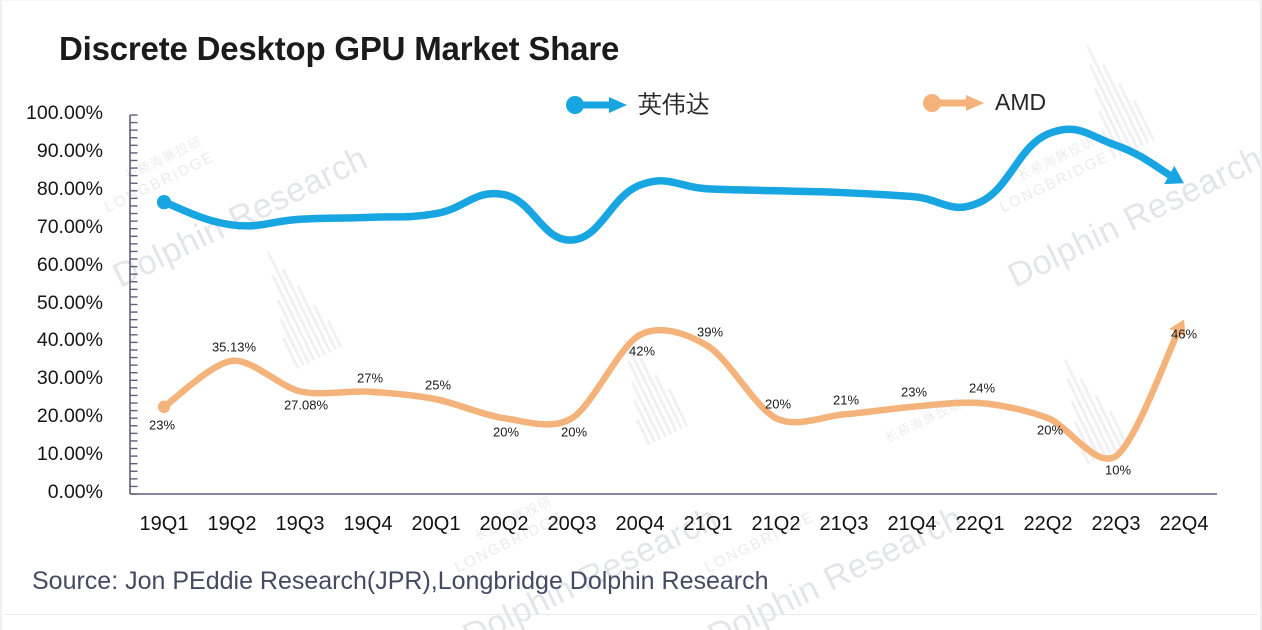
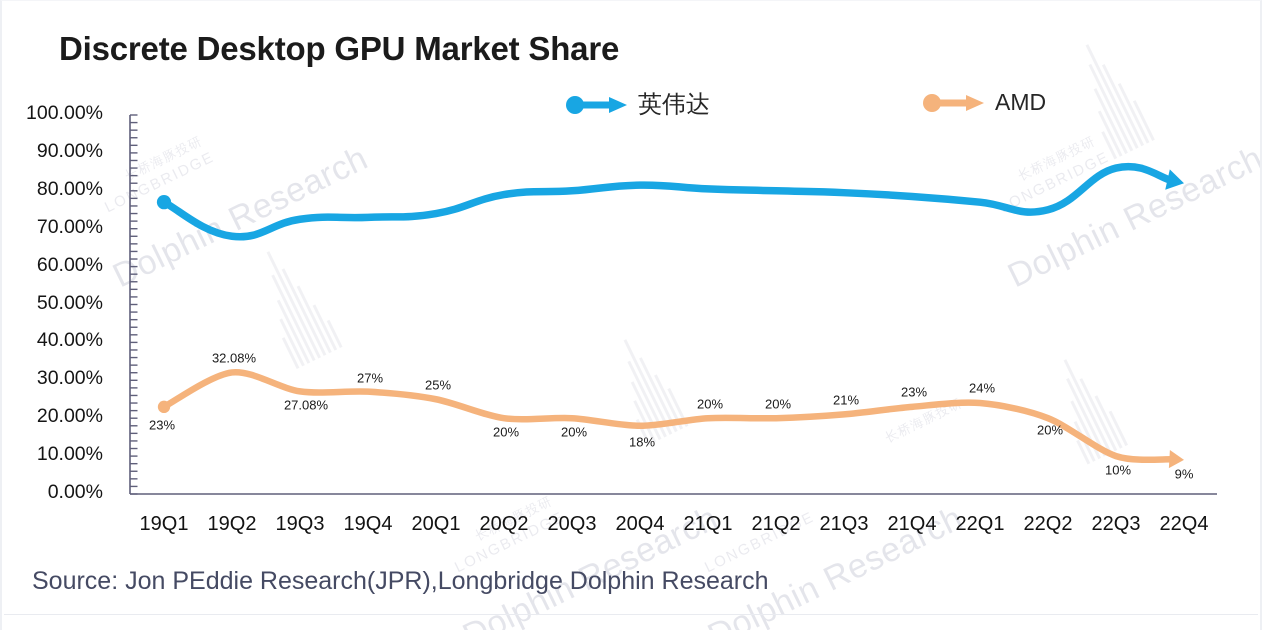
英伟达/19Q2: 71% -> 68%
AMD/19Q2: 35.13% -> 32.08%
英伟达/20Q3: 67% -> 80%
AMD/20Q4: 42% -> 18%
AMD/21Q1: 39% -> 20%
英伟达/22Q2: 95% -> 75%
英伟达/22Q3: 92% -> 86%
AMD/22Q4: 46% -> 9%
